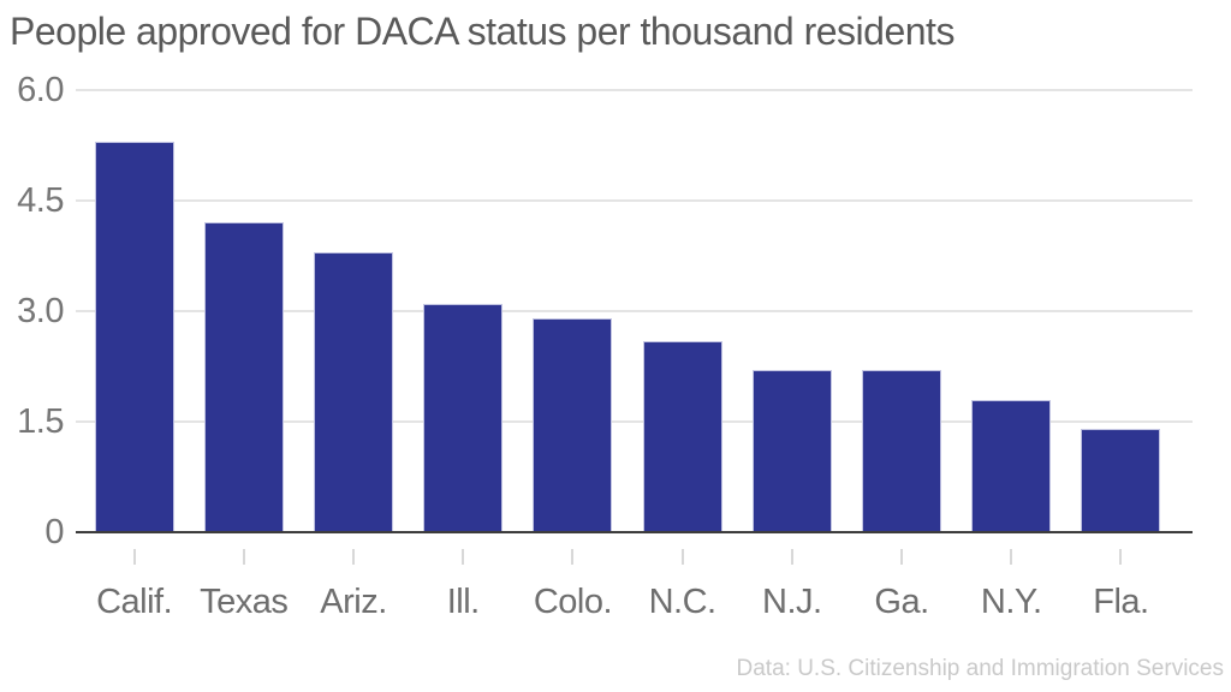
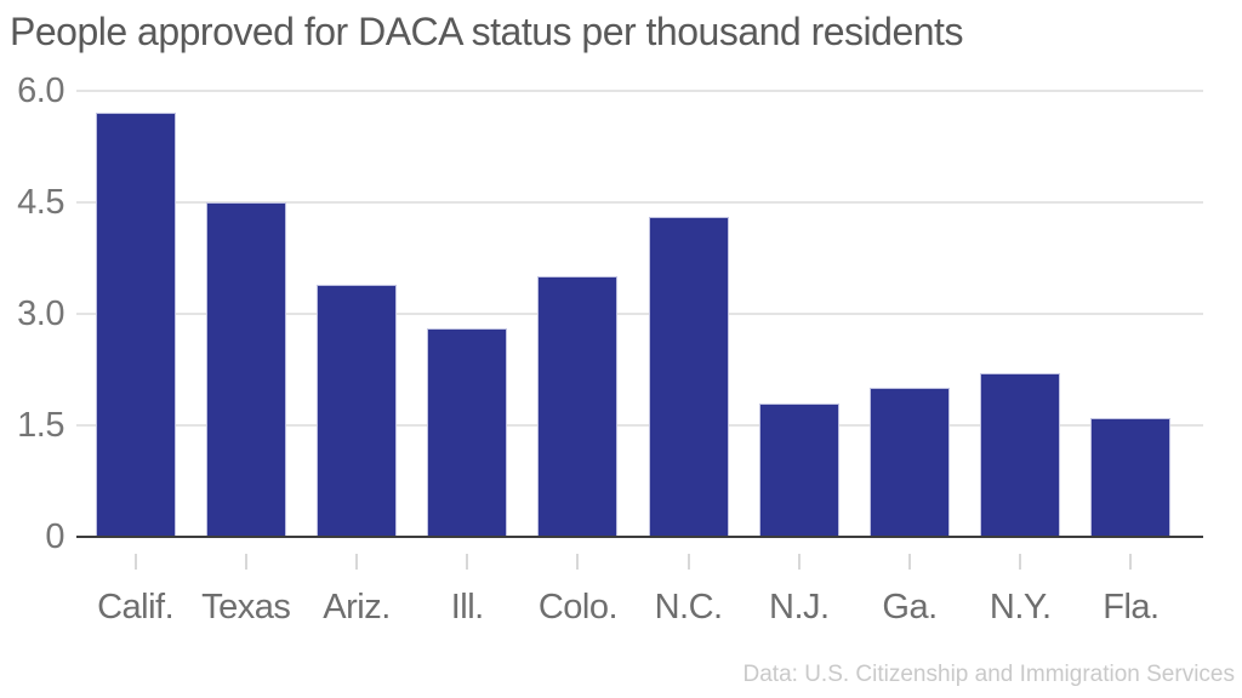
Calif.: 5.3 -> 5.7
Texas: 4.2 -> 4.5
Ariz.: 3.8 -> 3.4
Ill.: 3.1 -> 2.8
Colo.: 2.9 -> 3.5
N.C.: 2.6 -> 4.3
N.J.: 2.2 -> 1.8
Ga.: 2.2 -> 2.0
N.Y.: 1.8 -> 2.2
Fla.: 1.4 -> 1.6
